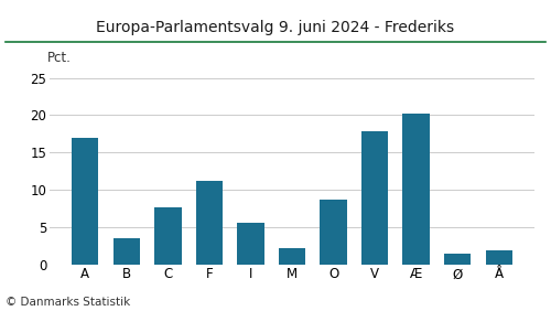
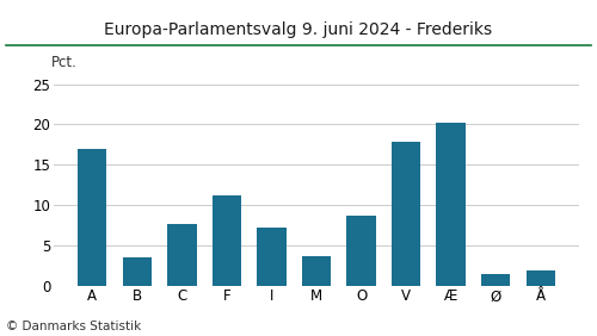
I: 5.6 -> 7.2
M: 2.2 -> 3.6
